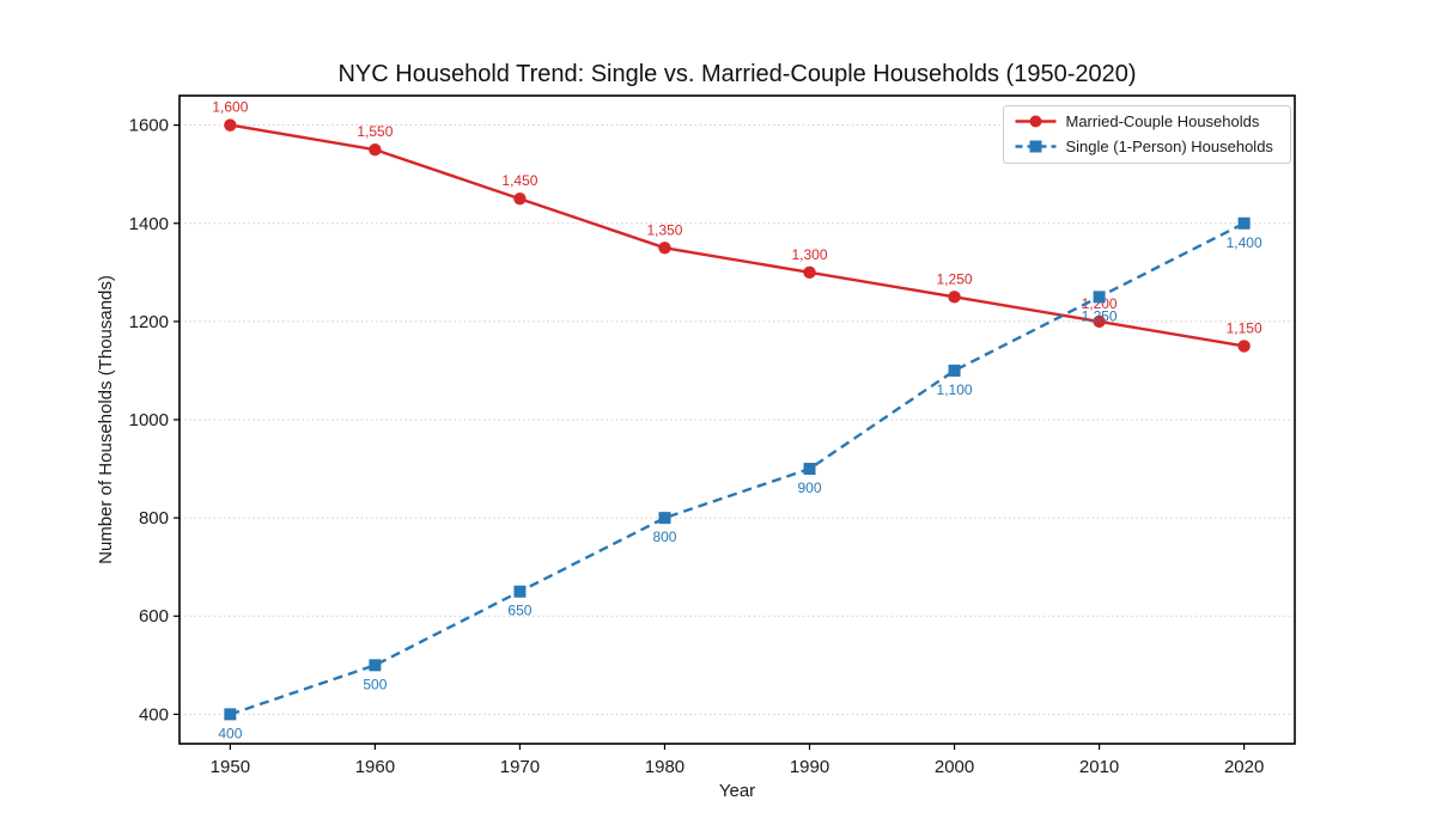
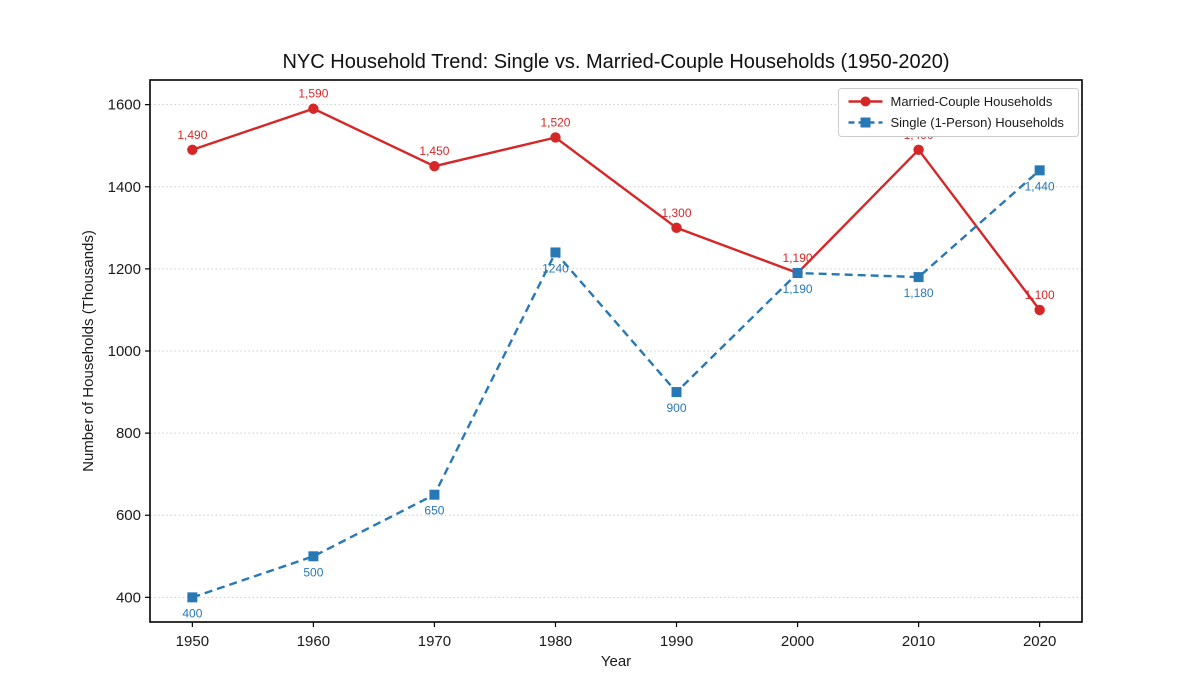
Married-Couple Households/1950: 1,600 -> 1,490
Married-Couple Households/1960: 1,550 -> 1,590
Married-Couple Households/1980: 1,350 -> 1,520
Single (1-Person) Households/1980: 800 -> 1240
Married-Couple Households/2000: 1,250 -> 1,190
Single (1-Person) Households/2000: 1,100 -> 1,190
Married-Couple Households/2010: 1,200 -> 1,490
Single (1-Person) Households/2010: 1,250 -> 1,180
Married-Couple Households/2020: 1,150 -> 1,100
Single (1-Person) Households/2020: 1,400 -> 1,440
